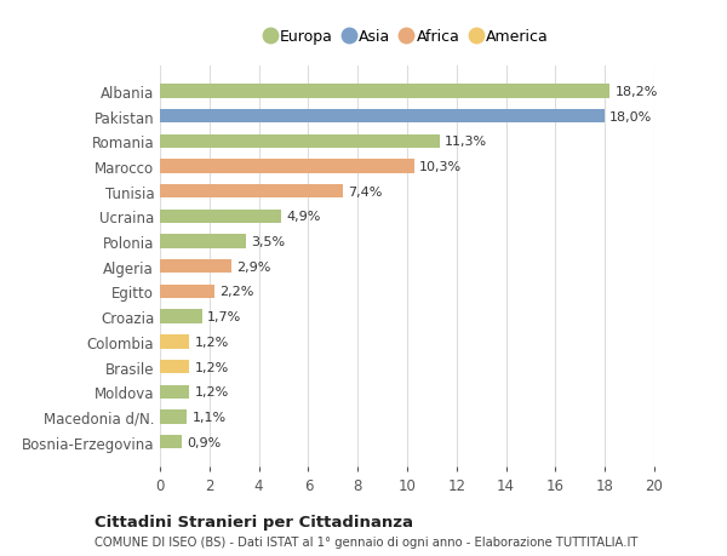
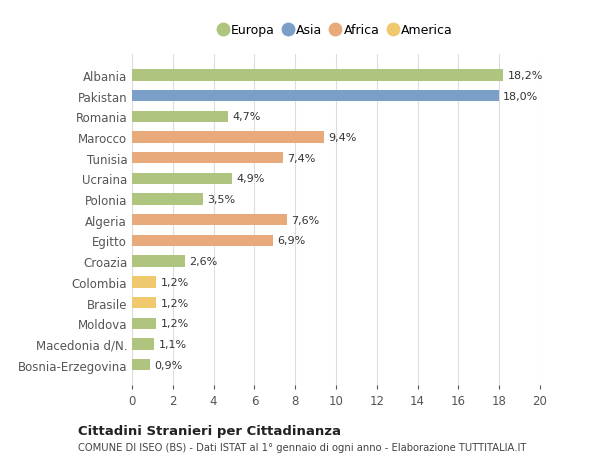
Romania: 11,3% -> 4,7%
Marocco: 10,3% -> 9,4%
Algeria: 2,9% -> 7,6%
Egitto: 2,2% -> 6,9%
Croazia: 1,7% -> 2,6%
